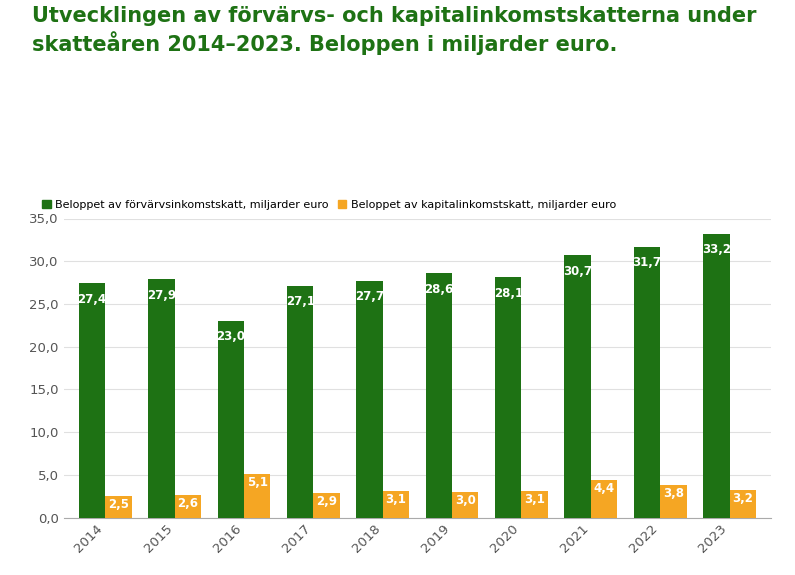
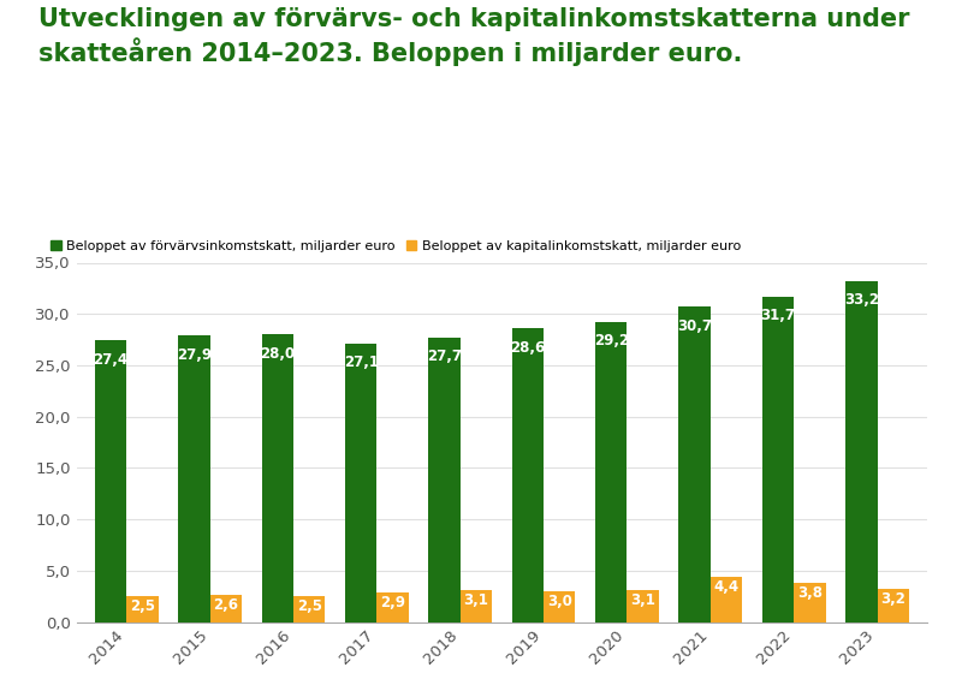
Beloppet av förvärvsinkomstskatt, miljarder euro/2016: 23,0 -> 28,0
Beloppet av kapitalinkomstskatt, miljarder euro/2016: 5,1 -> 2,5
Beloppet av förvärvsinkomstskatt, miljarder euro/2020: 28,1 -> 29,2
